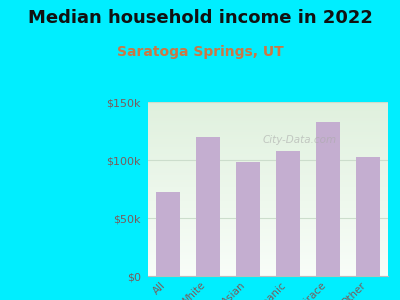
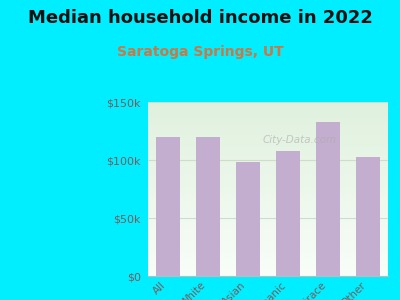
All: $72k -> $120k
